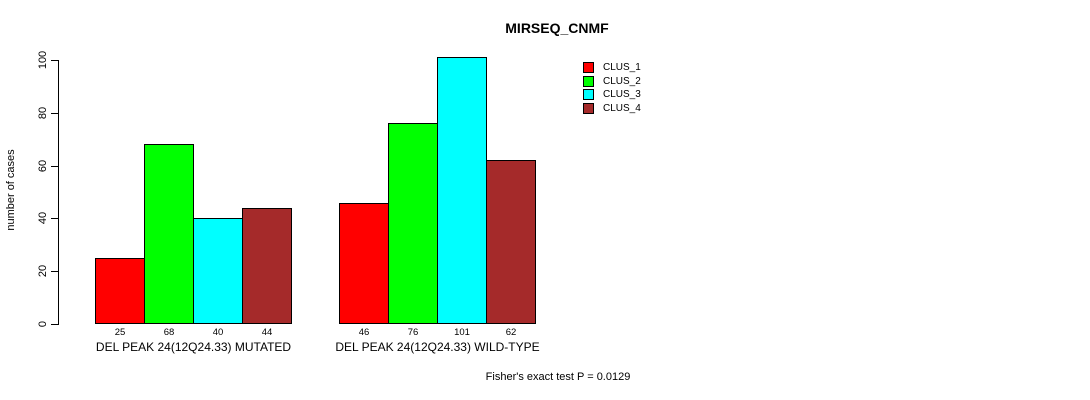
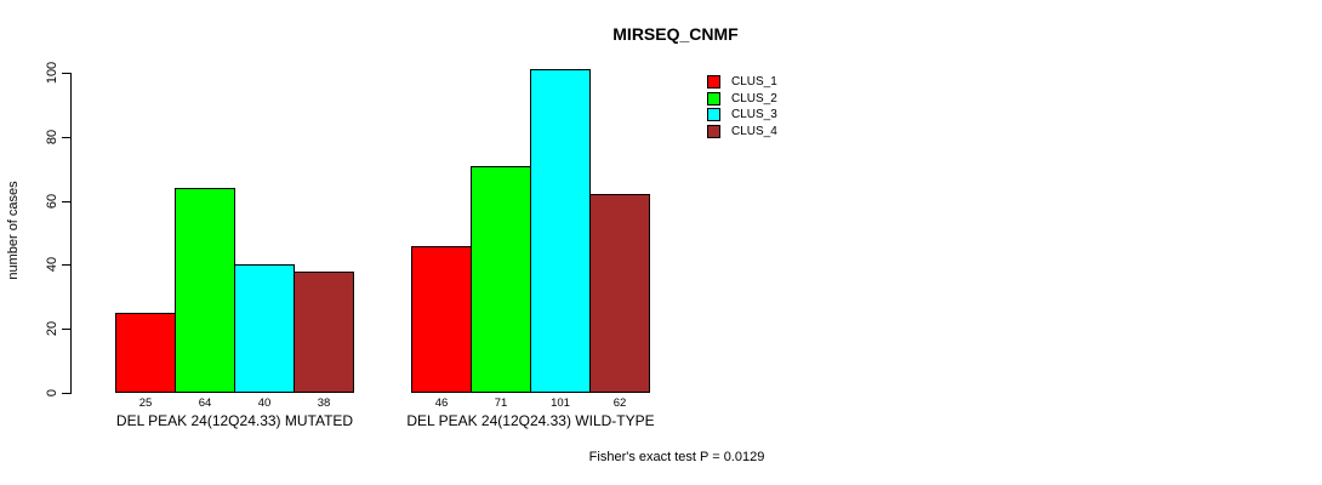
CLUS_2/DEL PEAK 24(12Q24.33) MUTATED: 68 -> 64
CLUS_4/DEL PEAK 24(12Q24.33) MUTATED: 44 -> 38
CLUS_2/DEL PEAK 24(12Q24.33) WILD-TYPE: 76 -> 71
